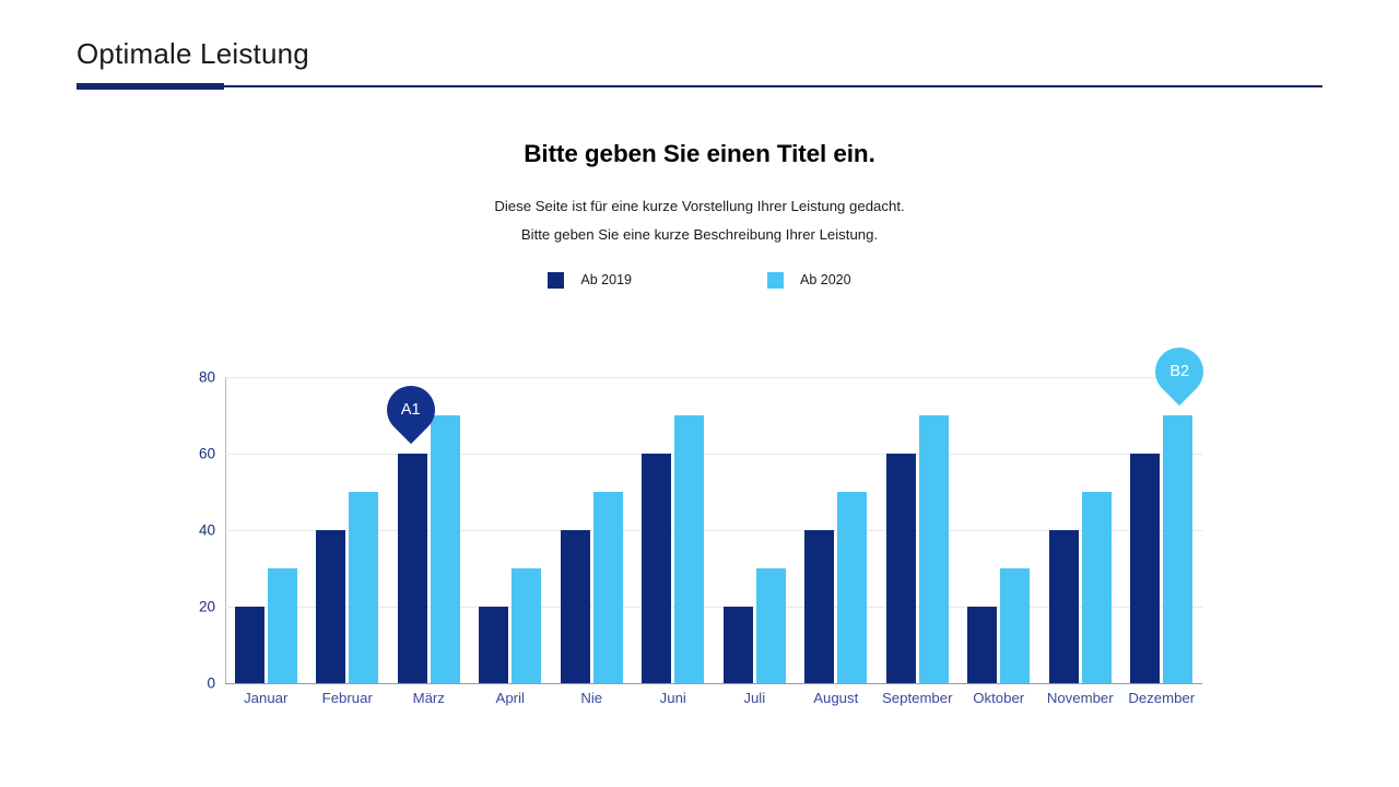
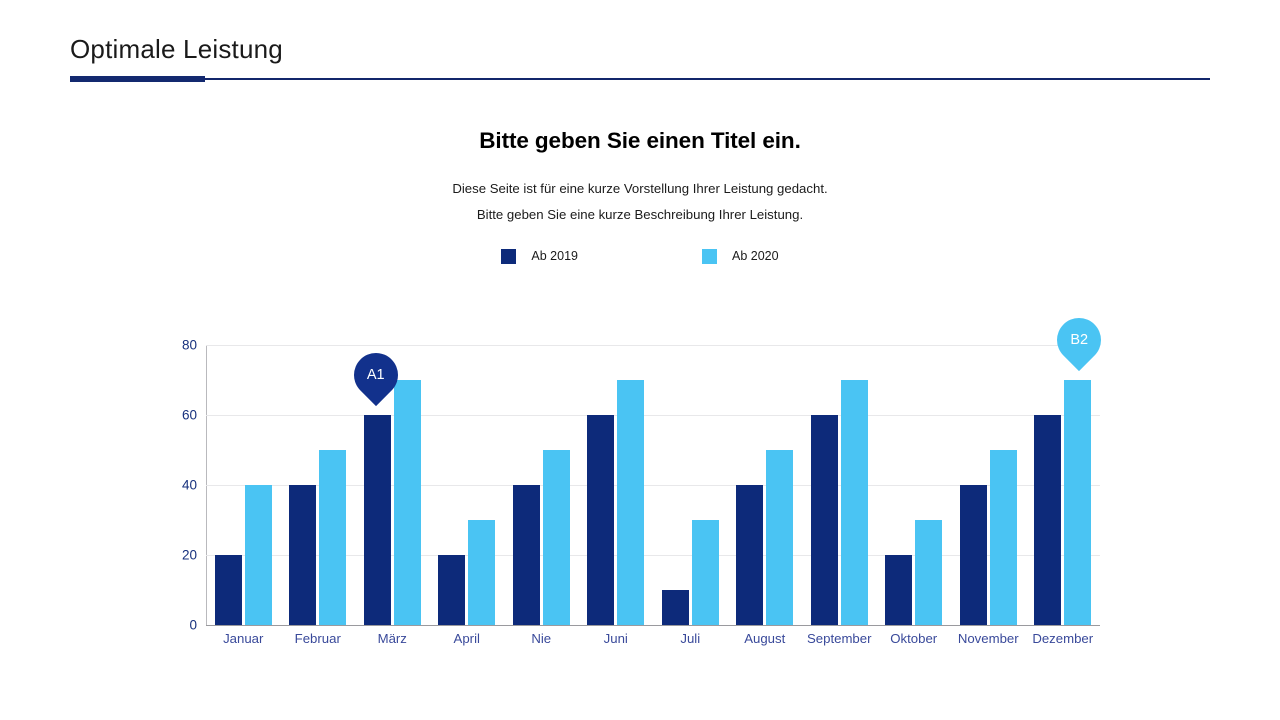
Ab 2020/Januar: 30 -> 40
Ab 2019/Juli: 20 -> 10
